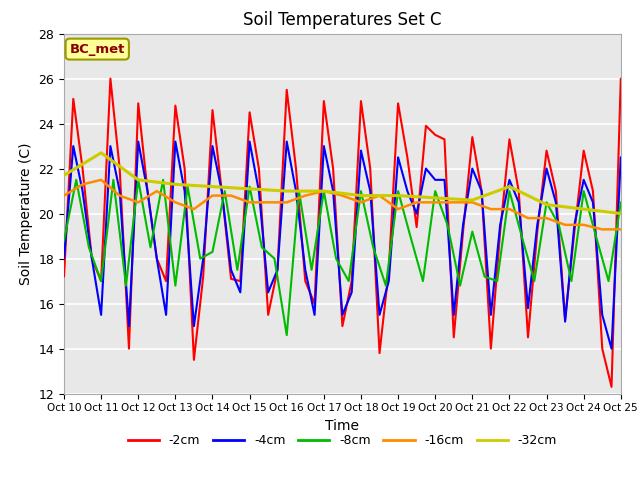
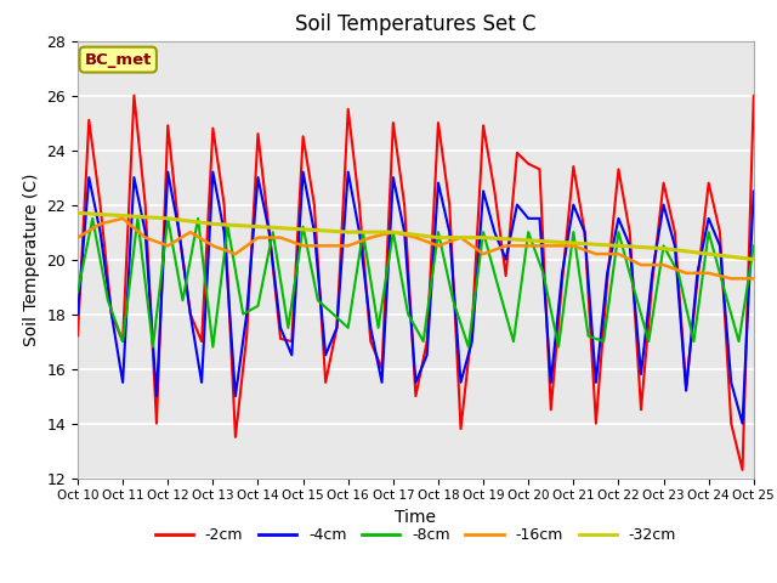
-32cm/Oct 11: 22.7 -> 21.6
-8cm/Oct 16: 14.6 -> 17.5
-8cm/Oct 21: 19.2 -> 21.0
-32cm/Oct 22: 21.2 -> 20.5
